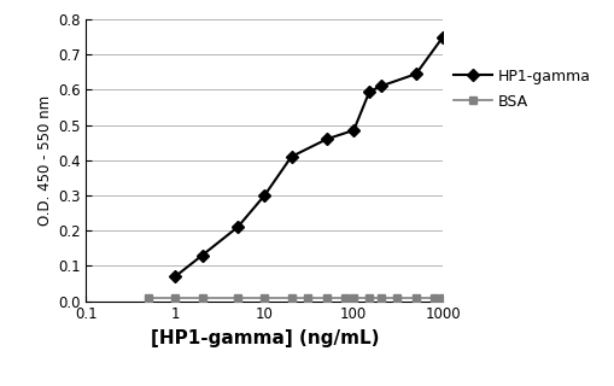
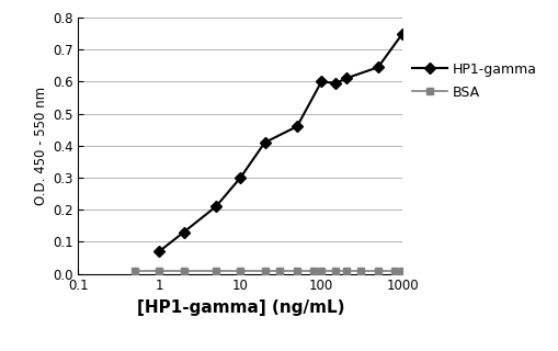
HP1-gamma/100: 0.485 -> 0.600
